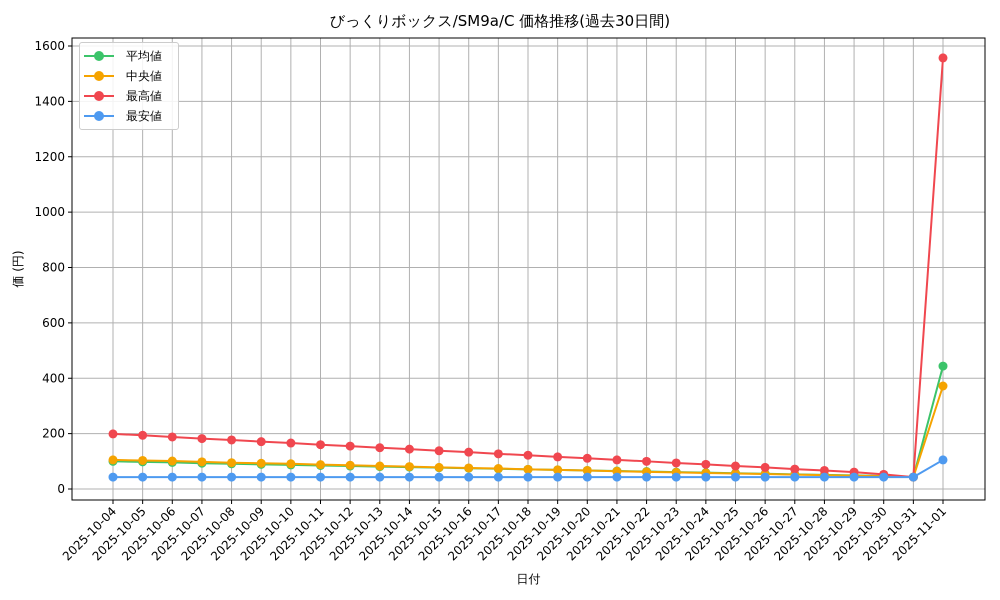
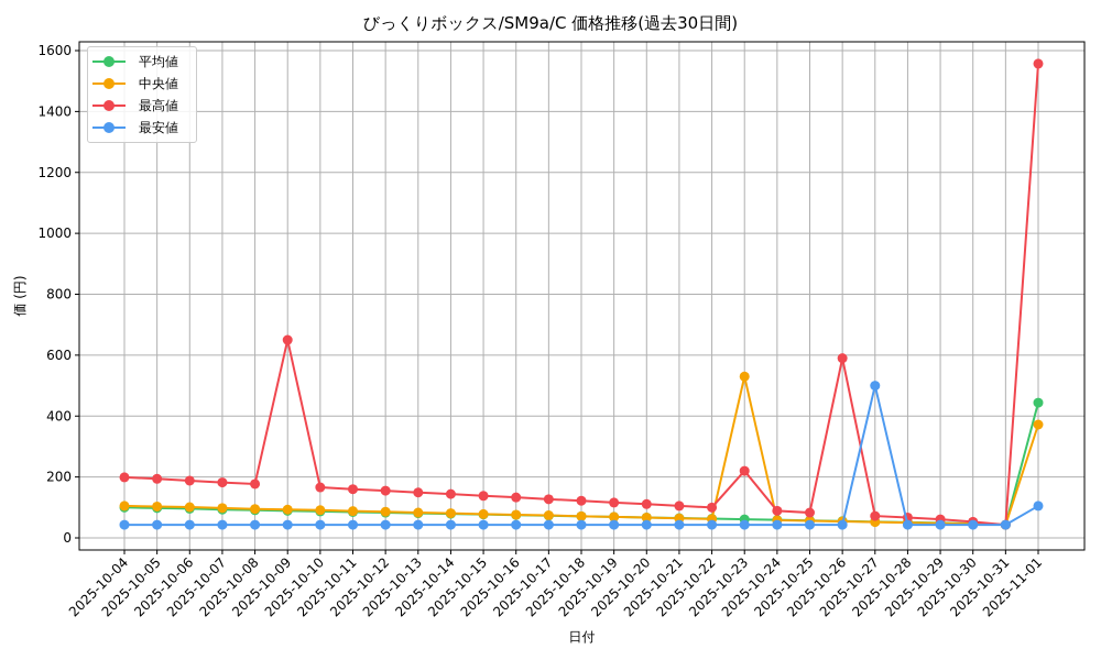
最高値/2025-10-09: 170 -> 650
中央値/2025-10-23: 60 -> 530
最高値/2025-10-23: 90 -> 220
最高値/2025-10-26: 80 -> 590
最安値/2025-10-27: 40 -> 500
